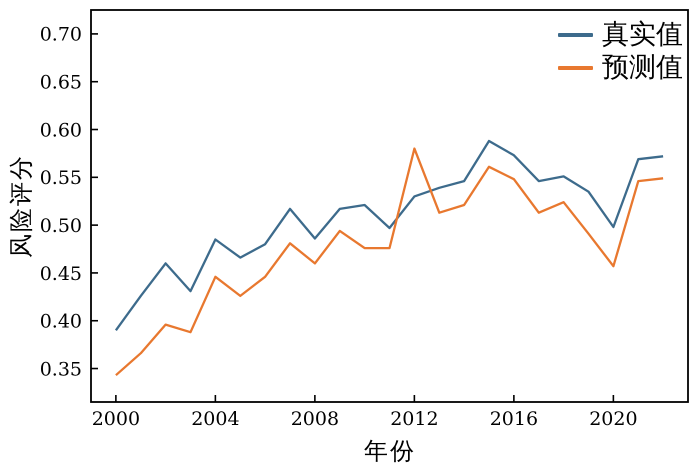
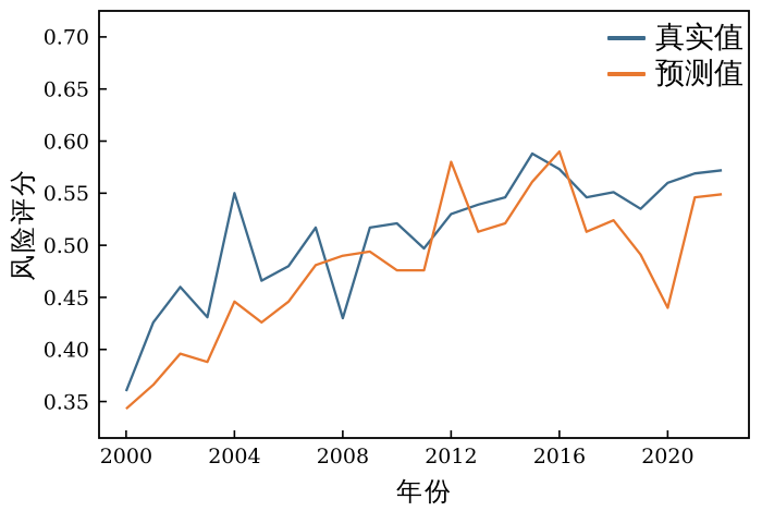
真实值/2000: 0.39 -> 0.36
真实值/2004: 0.48 -> 0.55
真实值/2008: 0.49 -> 0.43
预测值/2008: 0.46 -> 0.49
预测值/2016: 0.55 -> 0.59
真实值/2020: 0.50 -> 0.56
预测值/2020: 0.46 -> 0.44
